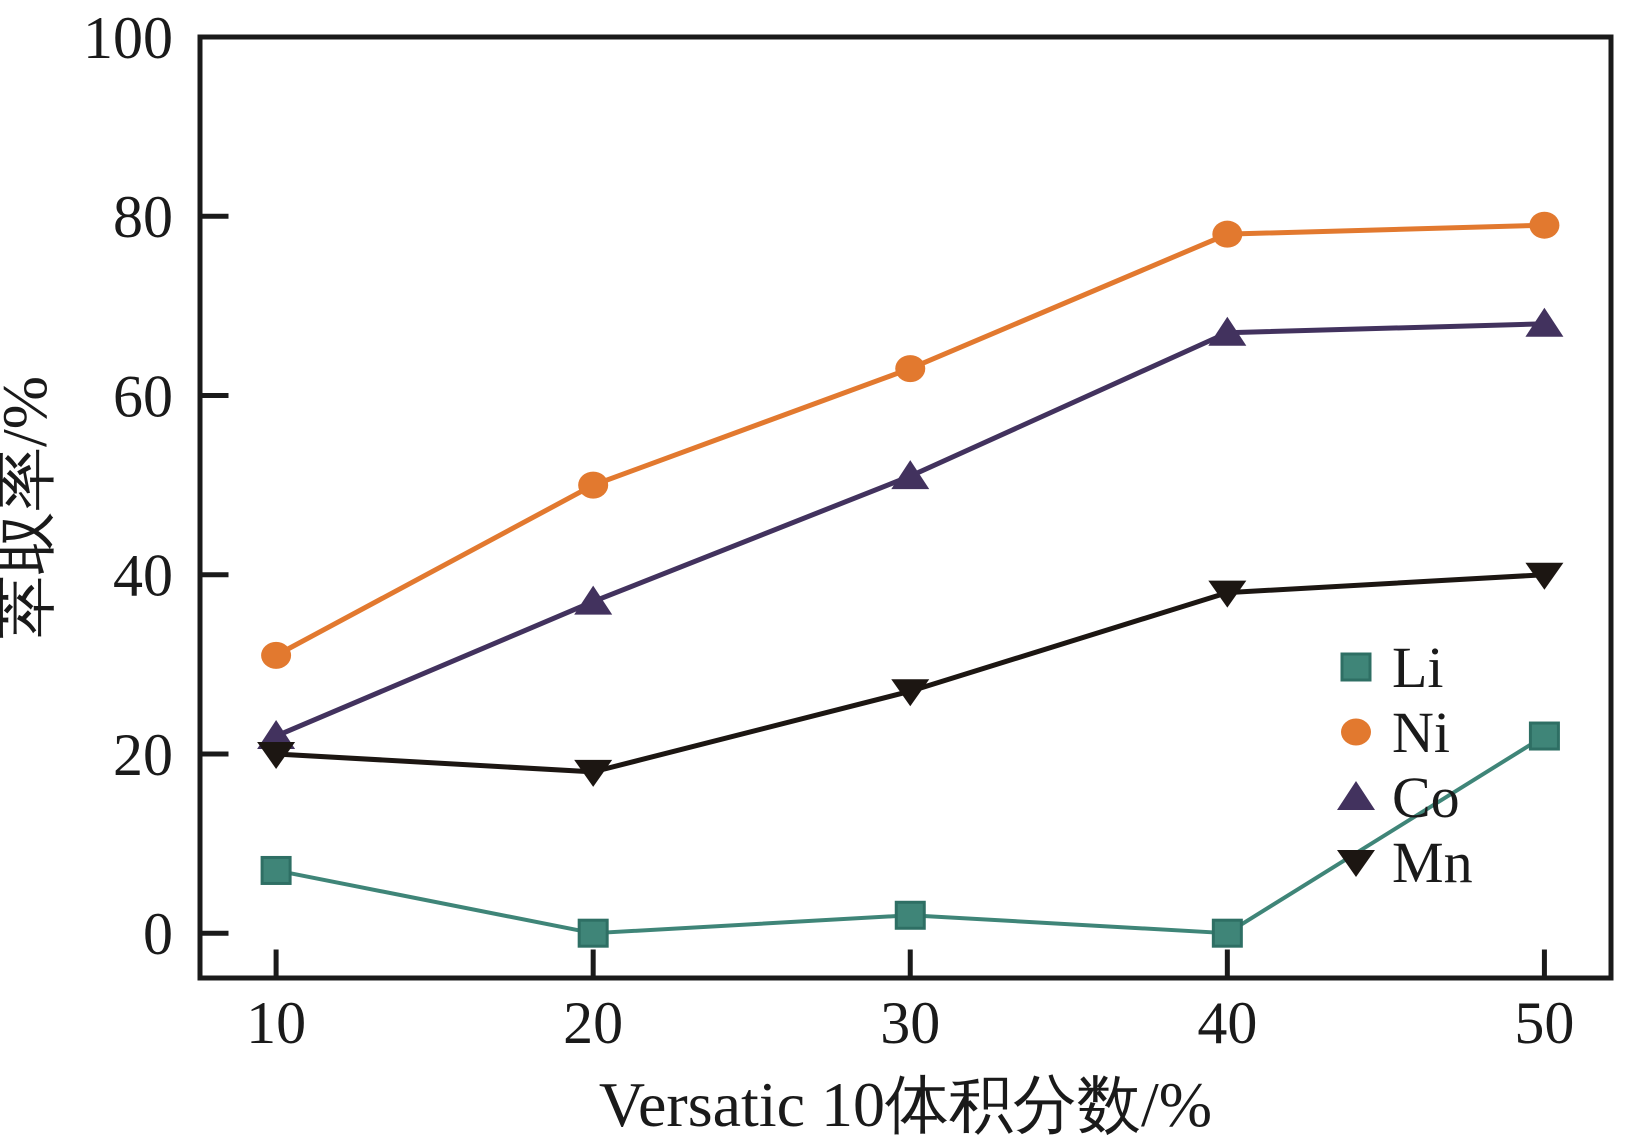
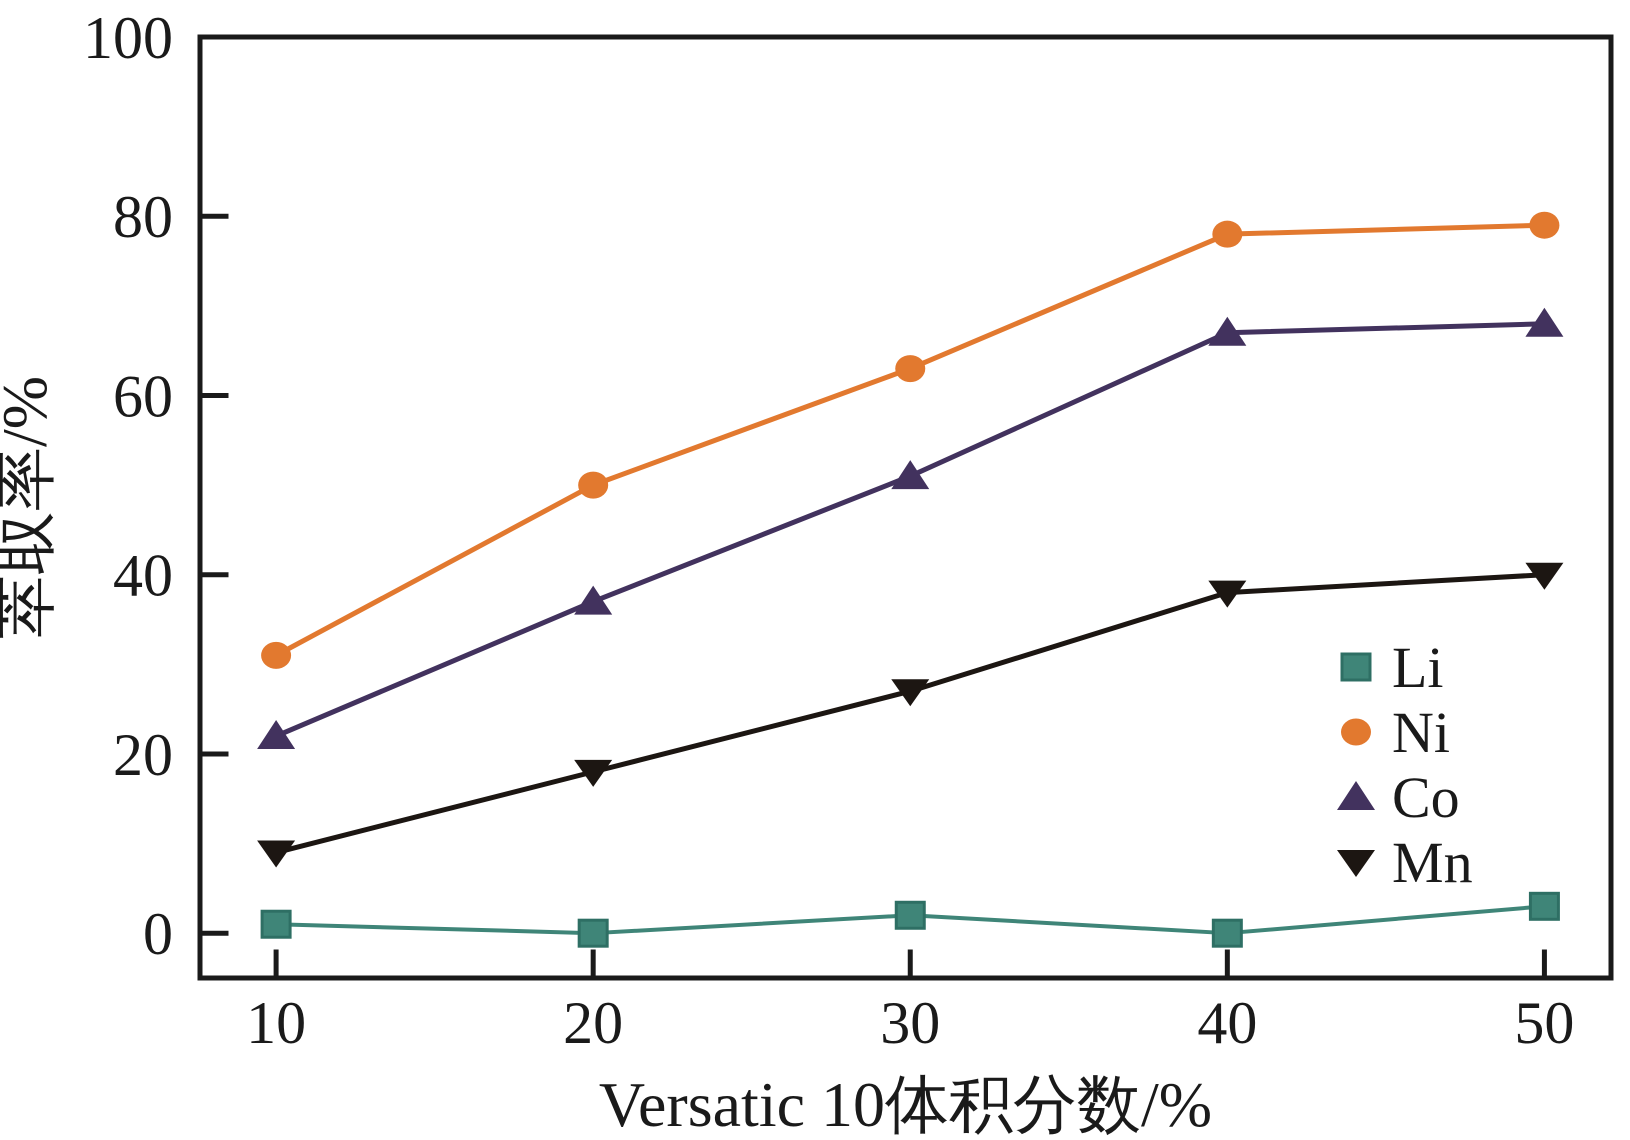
Mn/10: 20 -> 9
Li/10: 7 -> 1
Li/50: 22 -> 3
